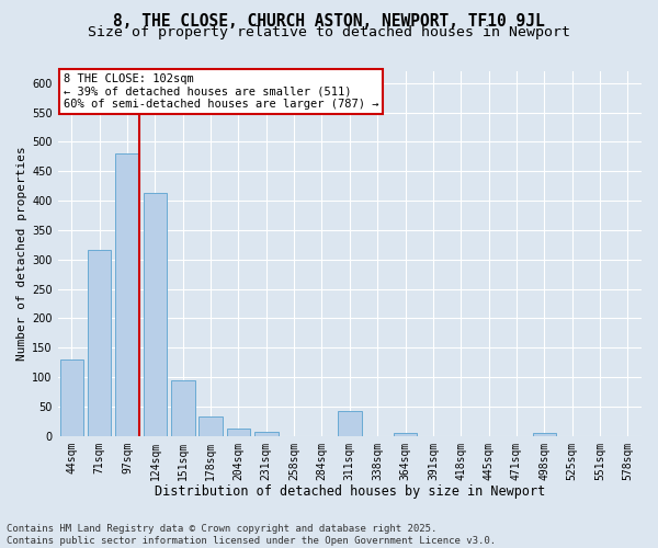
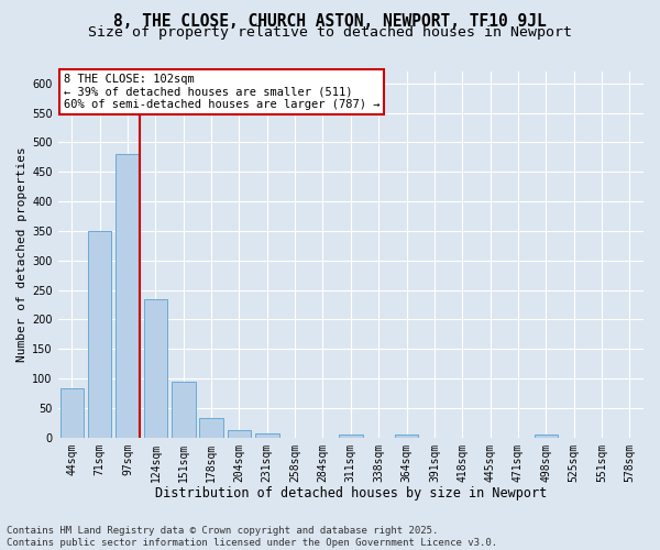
44sqm: 130 -> 83
71sqm: 316 -> 350
124sqm: 414 -> 235
311sqm: 42 -> 6
